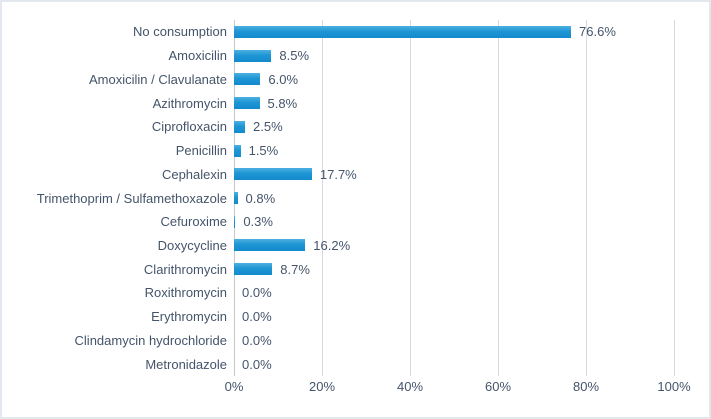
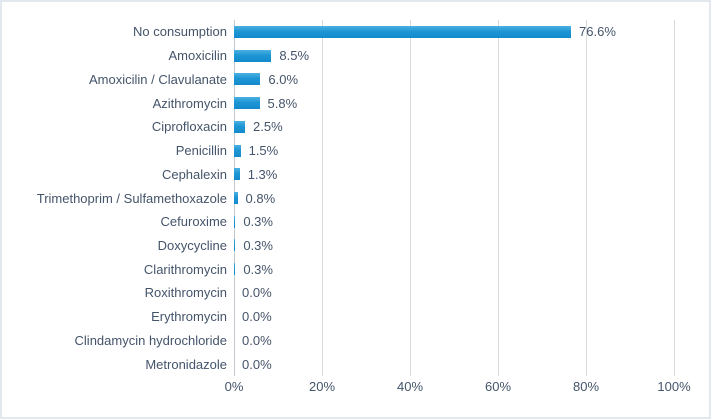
Cephalexin: 17.7% -> 1.3%
Doxycycline: 16.2% -> 0.3%
Clarithromycin: 8.7% -> 0.3%
